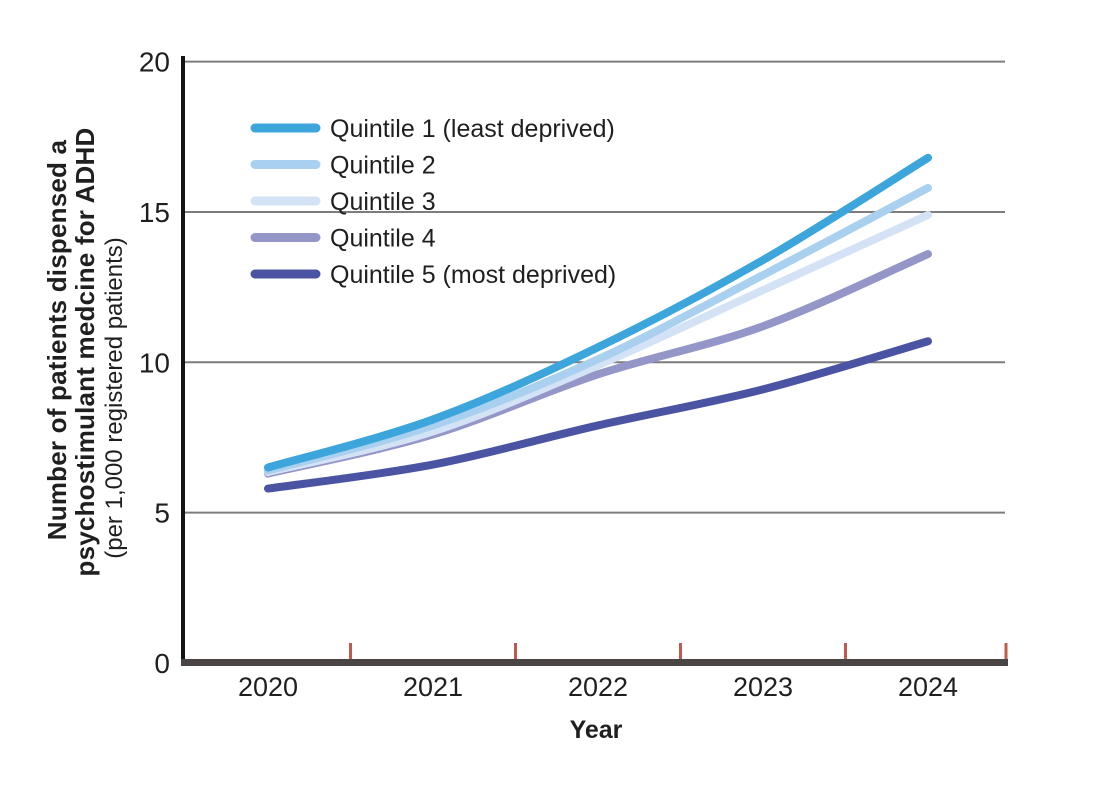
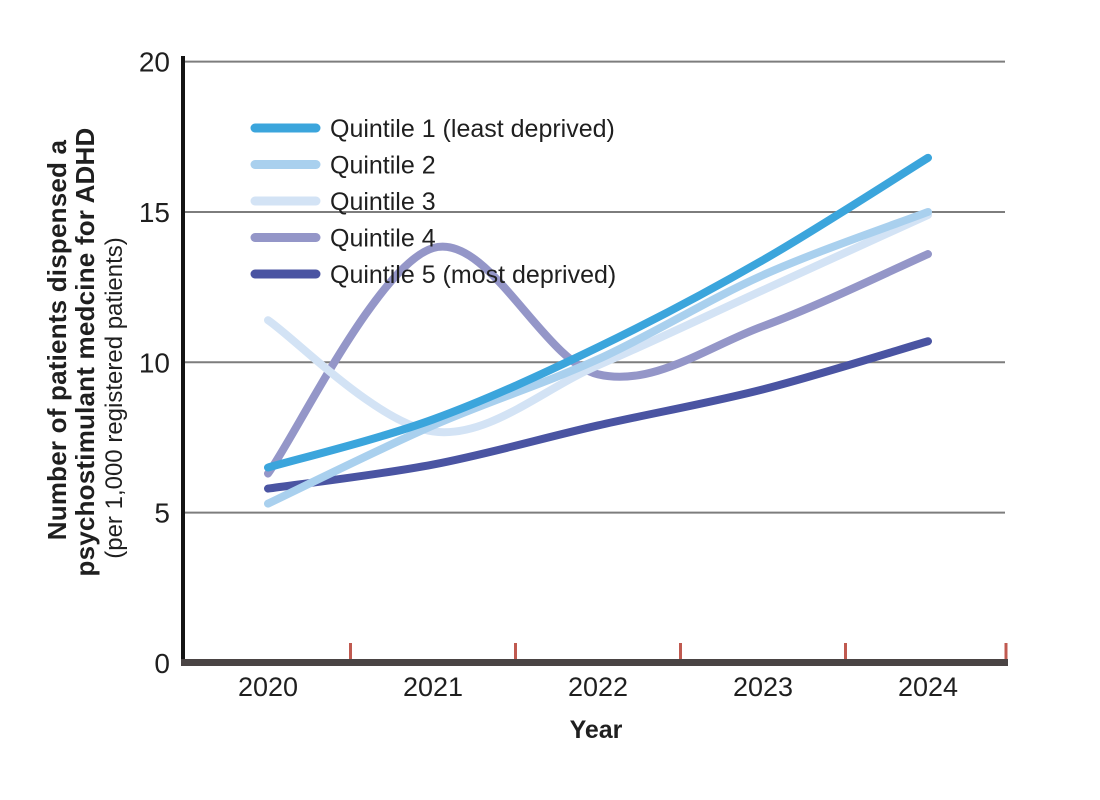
Quintile 2/2020: 6.4 -> 5.3
Quintile 3/2020: 6.3 -> 11.4
Quintile 4/2021: 7.6 -> 13.8
Quintile 2/2024: 15.8 -> 15.0
